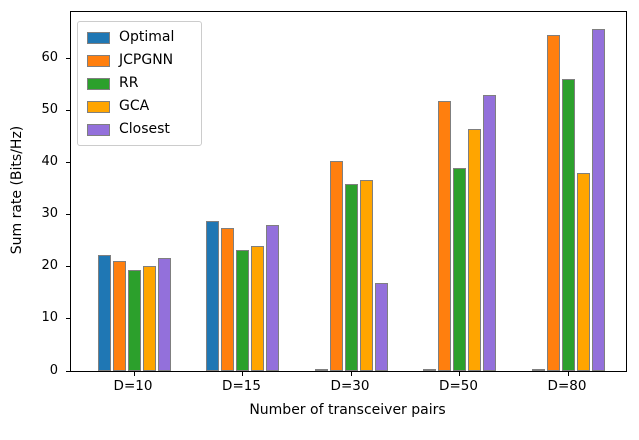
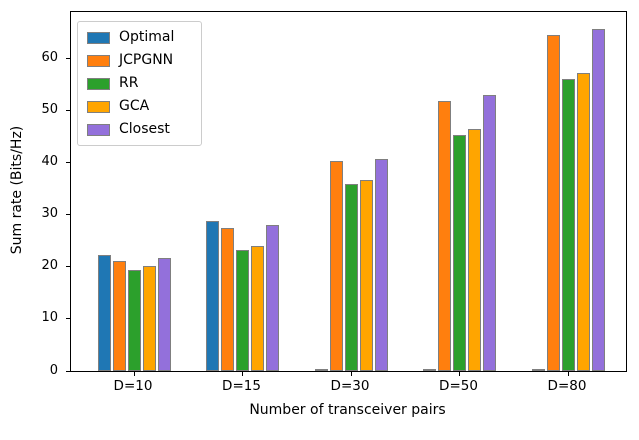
Closest/D=30: 17 -> 41
RR/D=50: 39 -> 45
GCA/D=80: 38 -> 57
